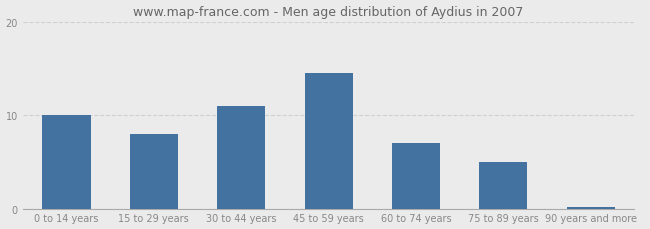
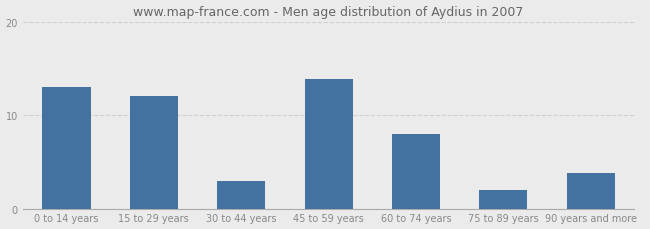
0 to 14 years: 10.0 -> 13.0
15 to 29 years: 8.0 -> 12.0
30 to 44 years: 11.0 -> 3.0
45 to 59 years: 14.5 -> 13.8
60 to 74 years: 7.0 -> 8.0
75 to 89 years: 5.0 -> 2.0
90 years and more: 0.2 -> 3.8
